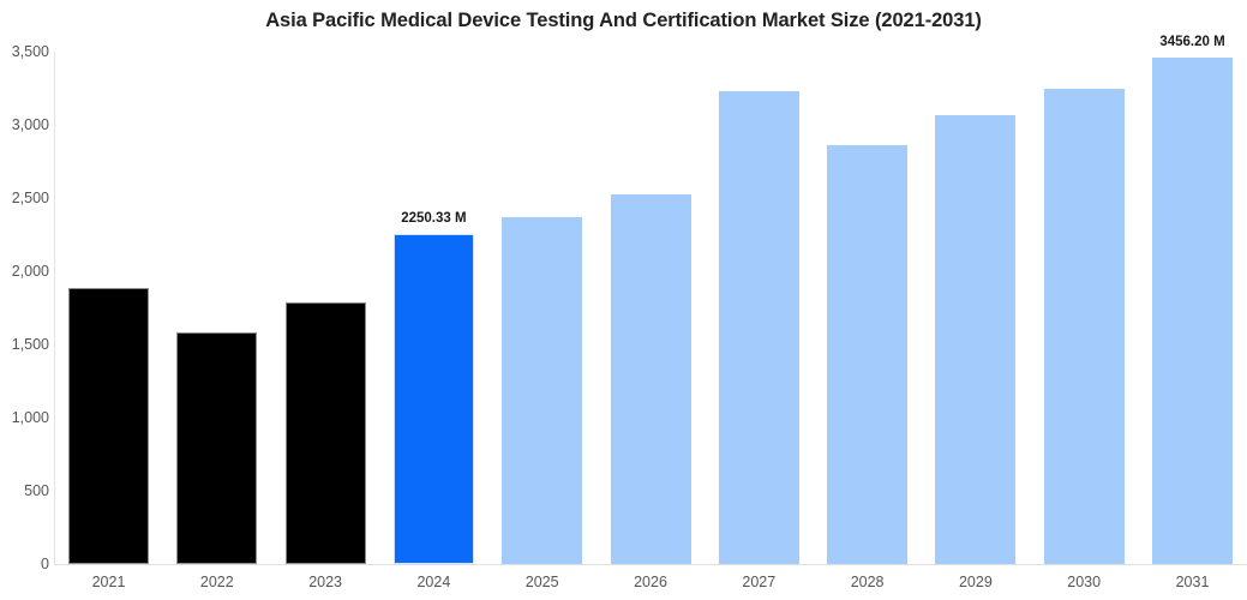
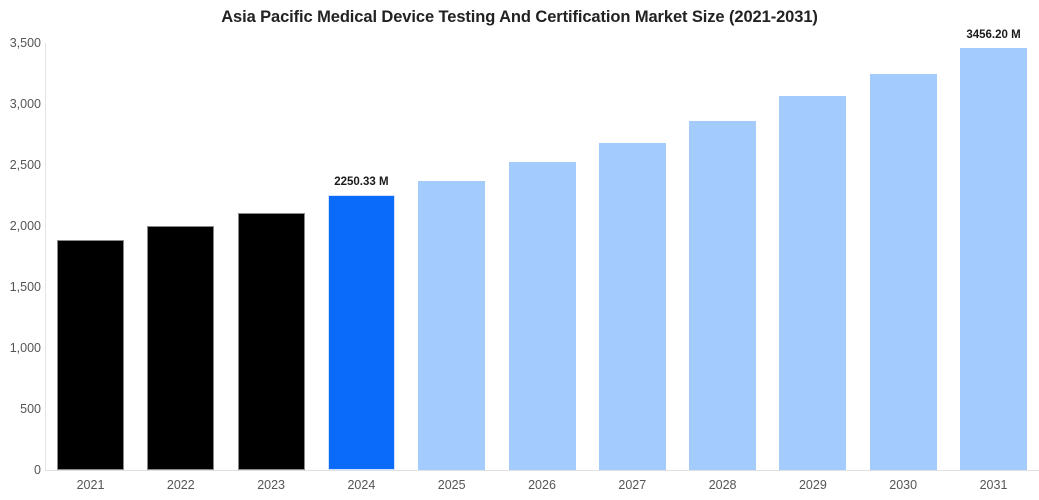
2022: 1580 -> 2000
2023: 1790 -> 2110
2027: 3230 -> 2680
